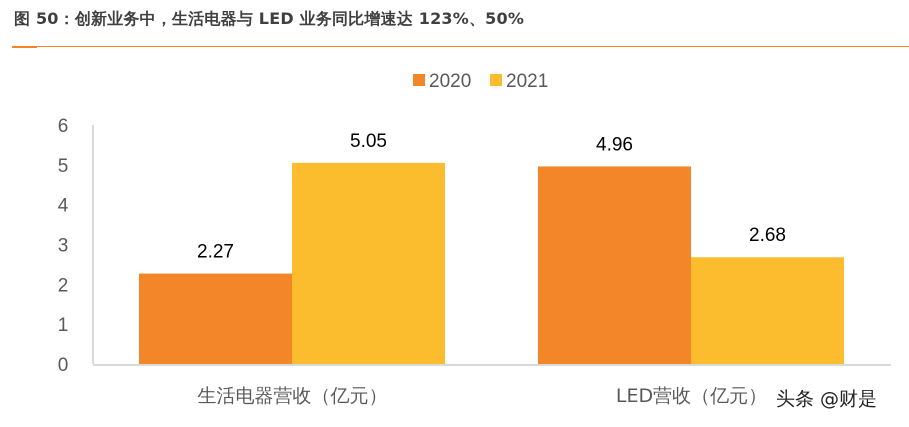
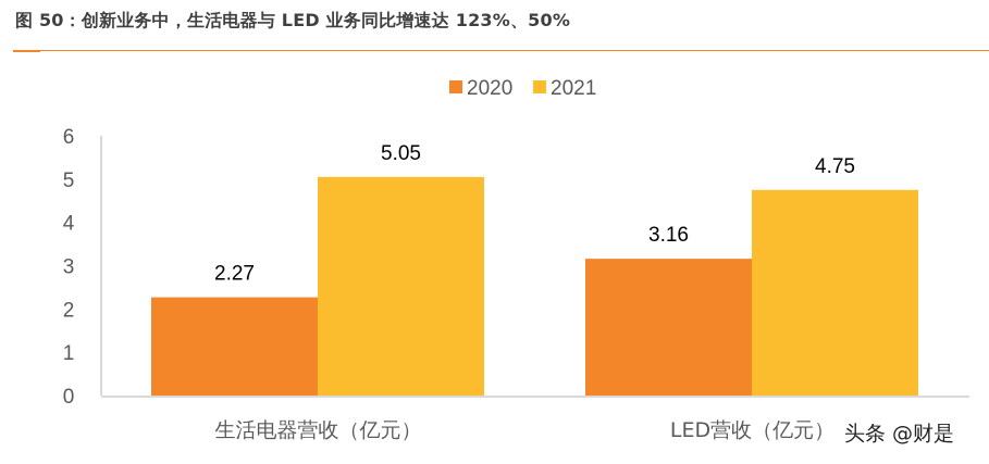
2020/LED营收（亿元）: 4.96 -> 3.16
2021/LED营收（亿元）: 2.68 -> 4.75
